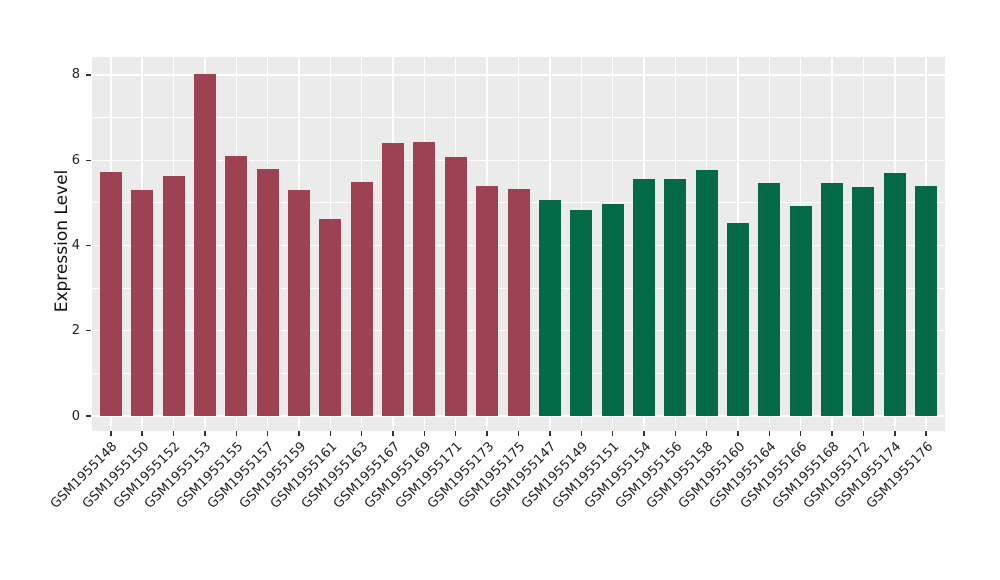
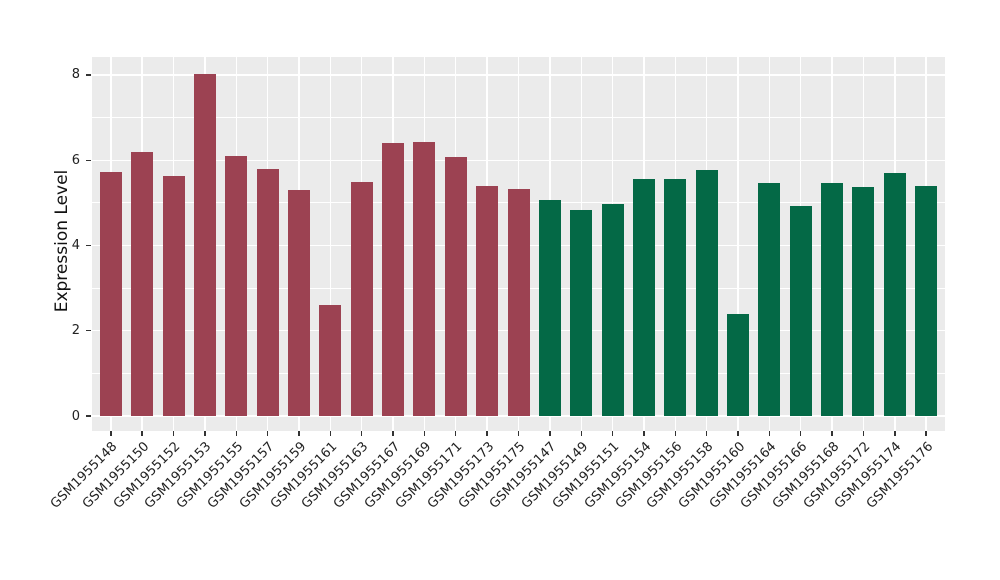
GSM1955150: 5.3 -> 6.2
GSM1955161: 4.6 -> 2.6
GSM1955160: 4.5 -> 2.4
